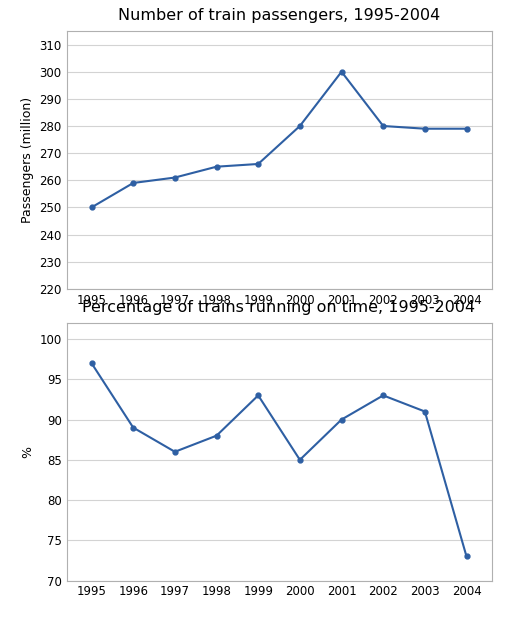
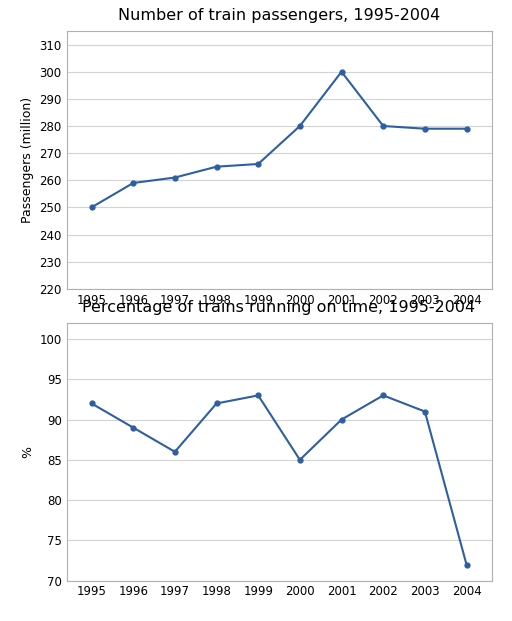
Percentage of trains running on time, 1995-2004/1995: 97 -> 92
Percentage of trains running on time, 1995-2004/1998: 88 -> 92
Percentage of trains running on time, 1995-2004/2004: 73 -> 72
